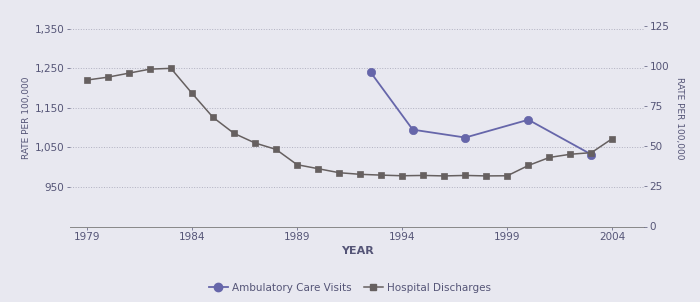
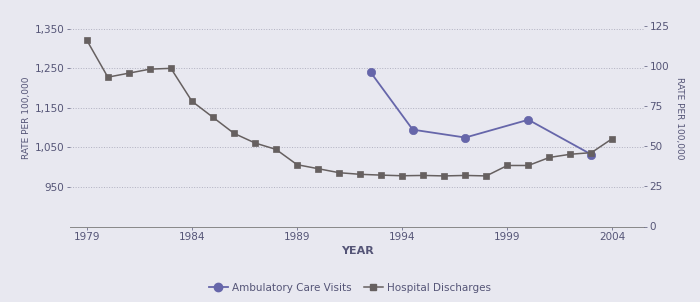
Hospital Discharges/1979: 91 -> 116
Hospital Discharges/1984: 83 -> 78
Hospital Discharges/1999: 32 -> 38
